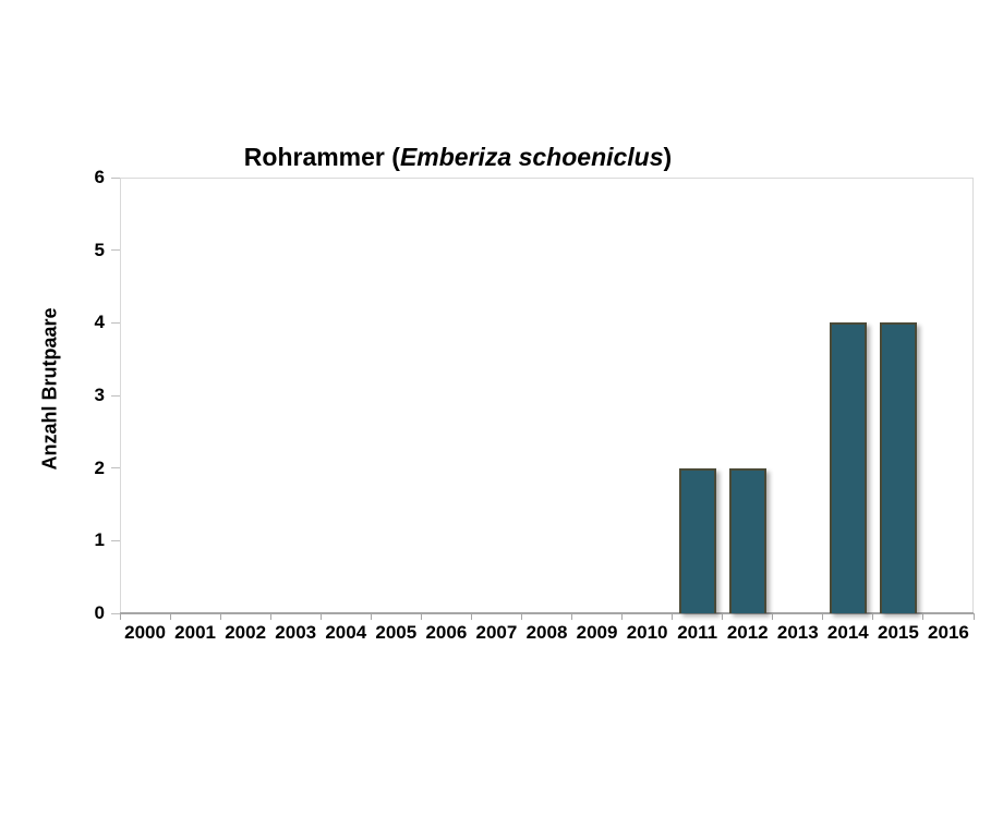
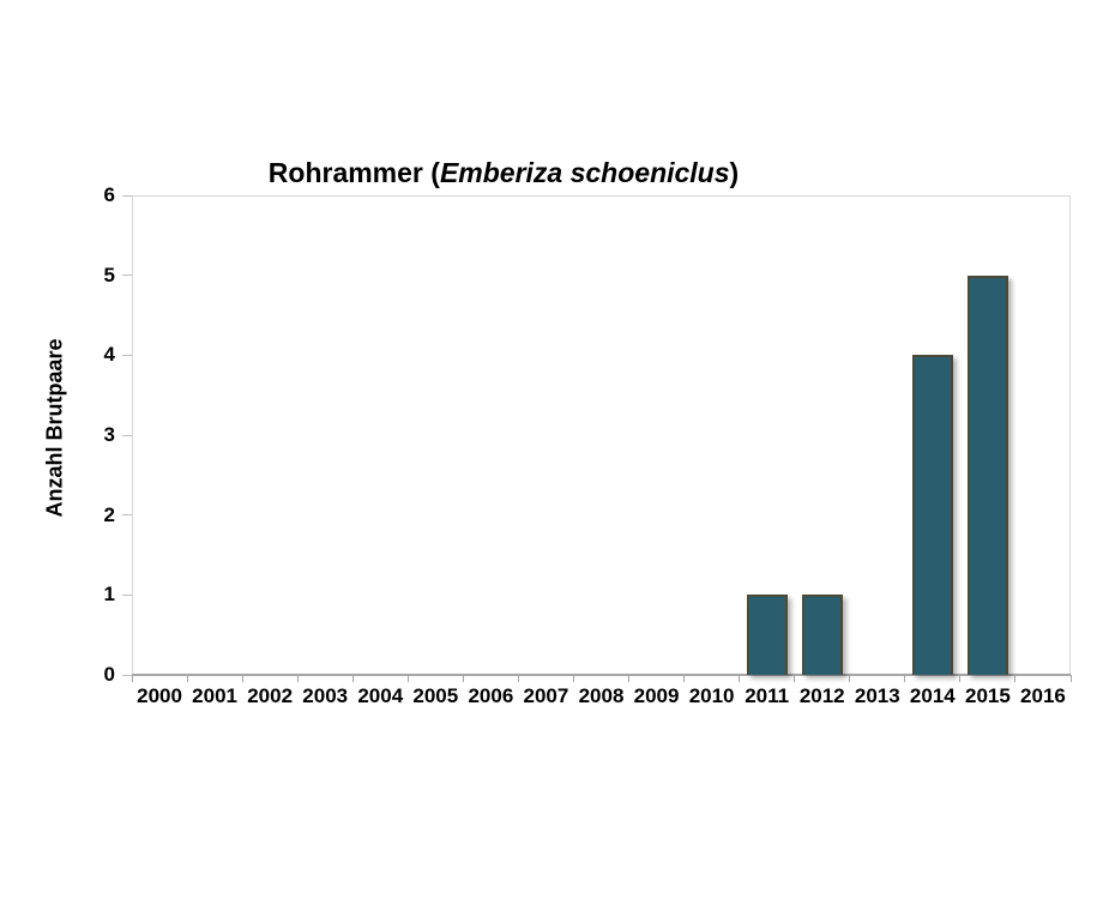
2011: 2 -> 1
2012: 2 -> 1
2015: 4 -> 5
